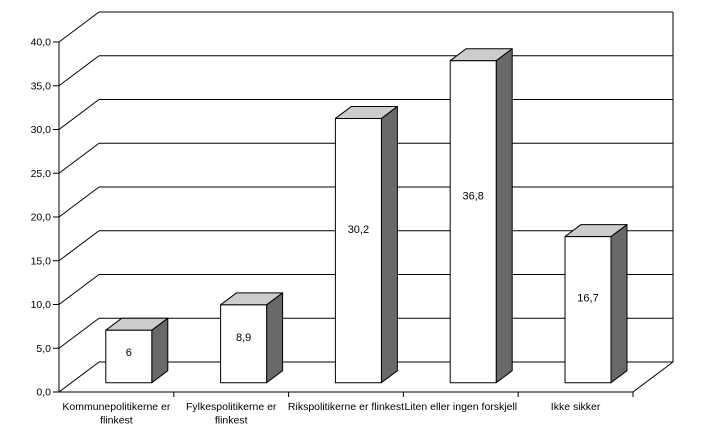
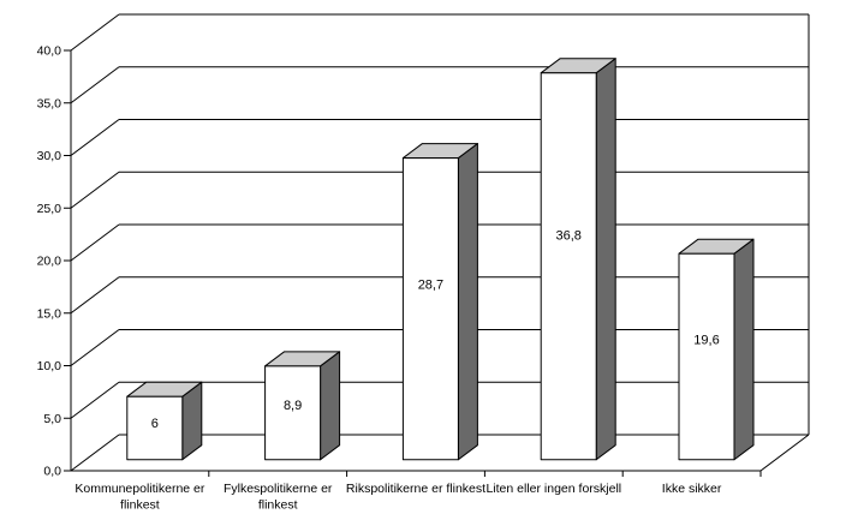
Rikspolitikerne er flinkest: 30,2 -> 28,7
Ikke sikker: 16,7 -> 19,6
